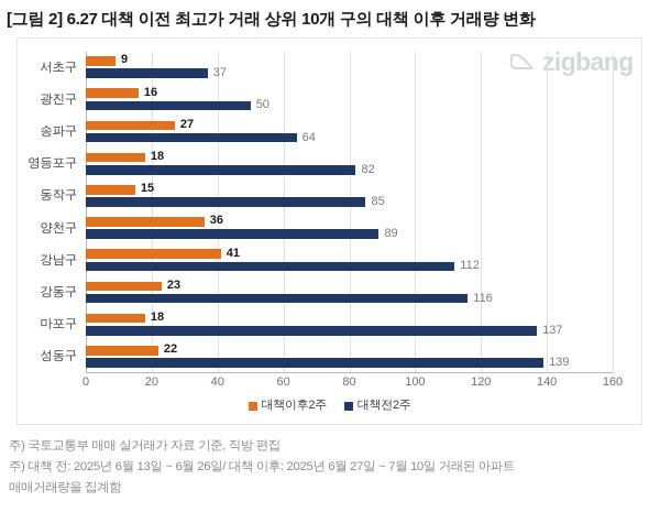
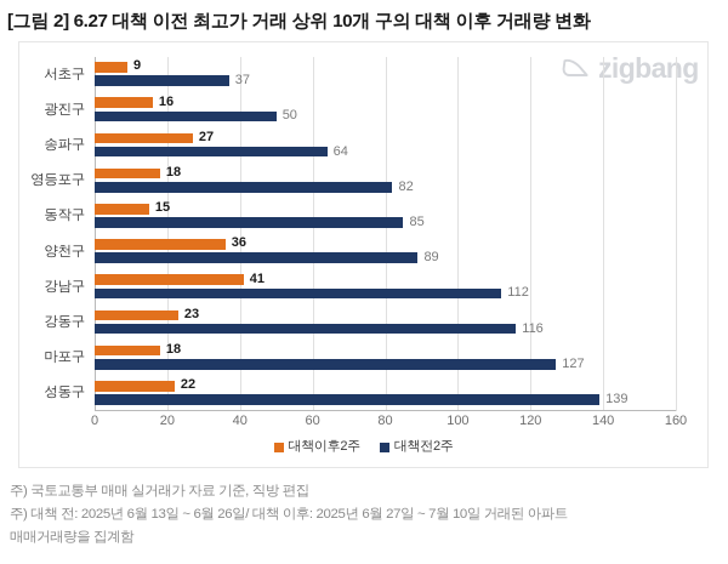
대책전2주/마포구: 137 -> 127
